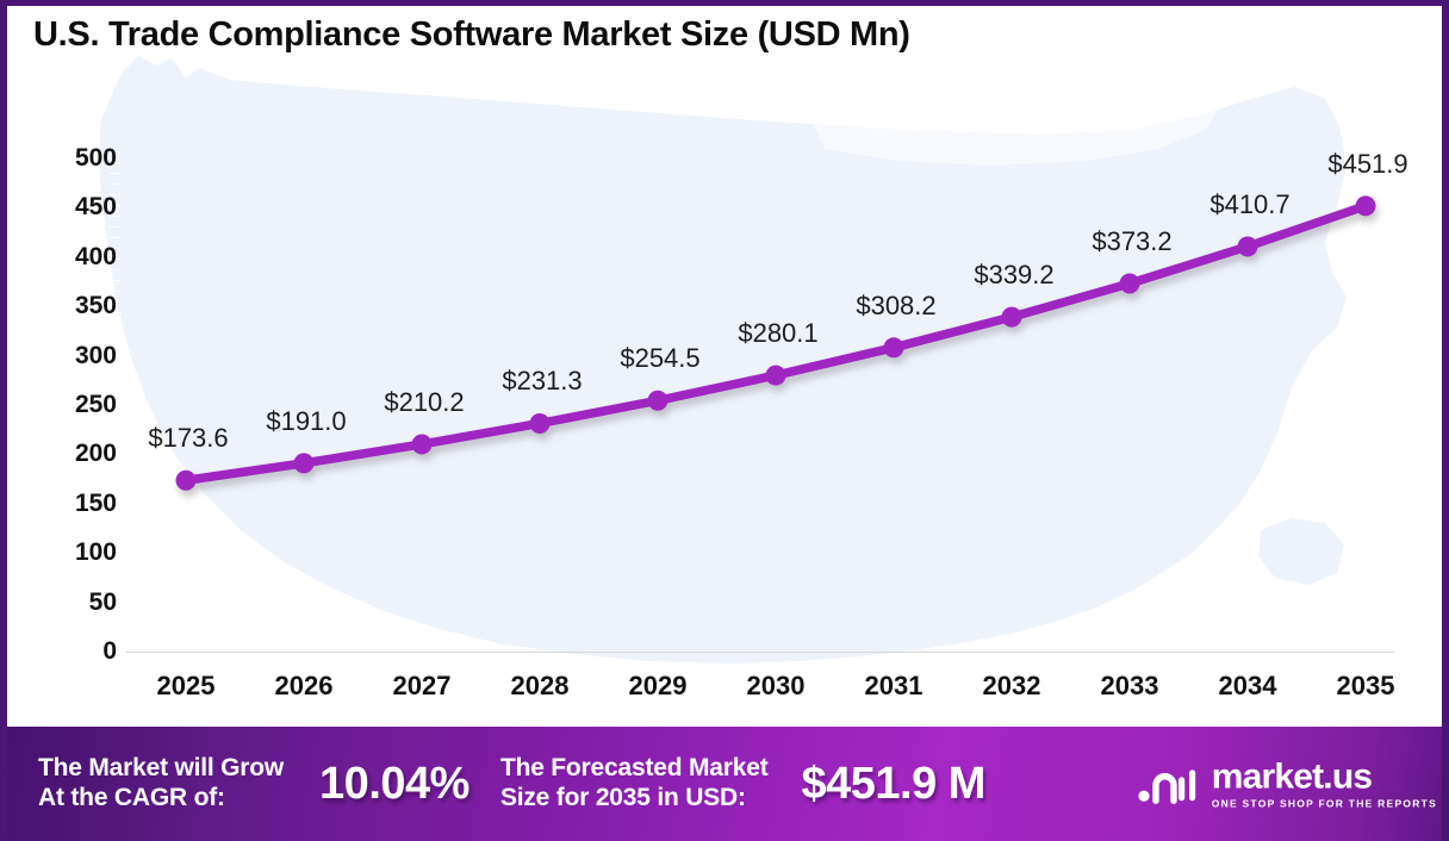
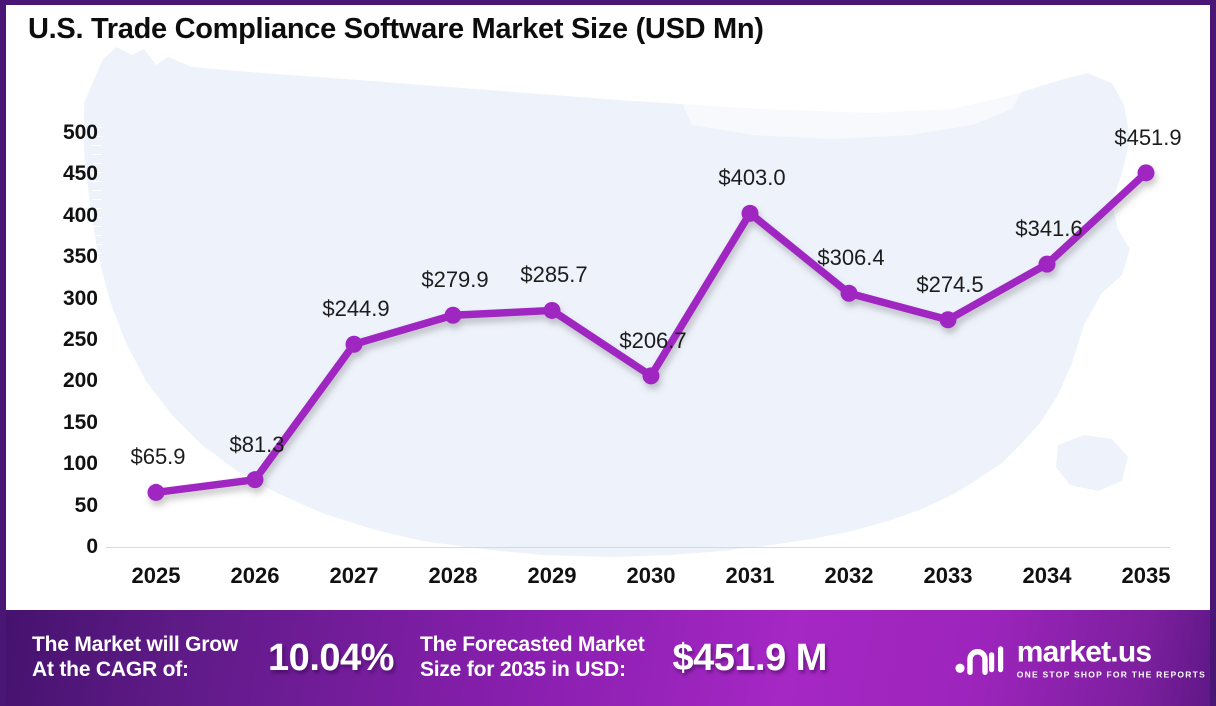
2025: $173.6 -> $65.9
2026: $191.0 -> $81.3
2027: $210.2 -> $244.9
2028: $231.3 -> $279.9
2029: $254.5 -> $285.7
2030: $280.1 -> $206.7
2031: $308.2 -> $403.0
2032: $339.2 -> $306.4
2033: $373.2 -> $274.5
2034: $410.7 -> $341.6
